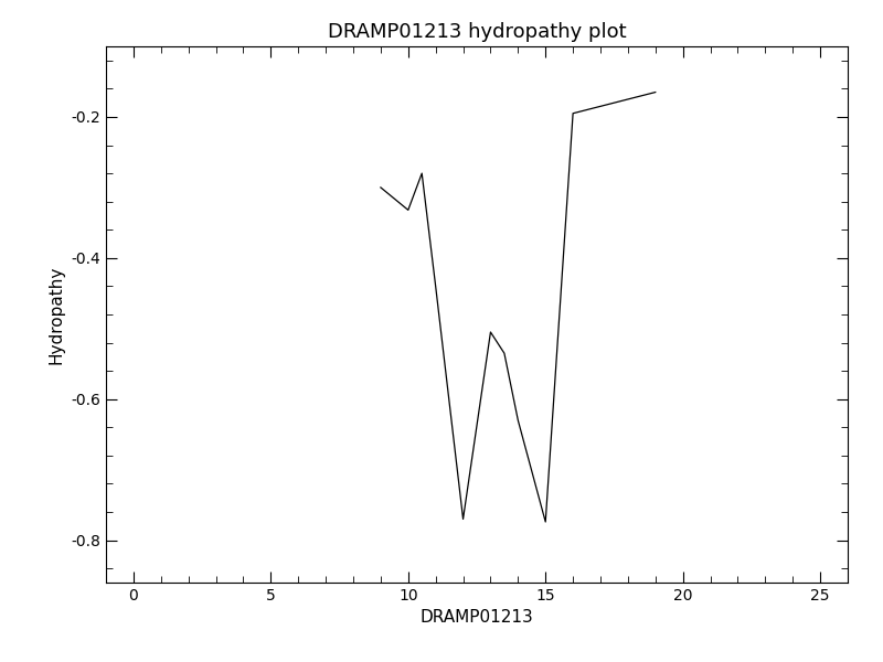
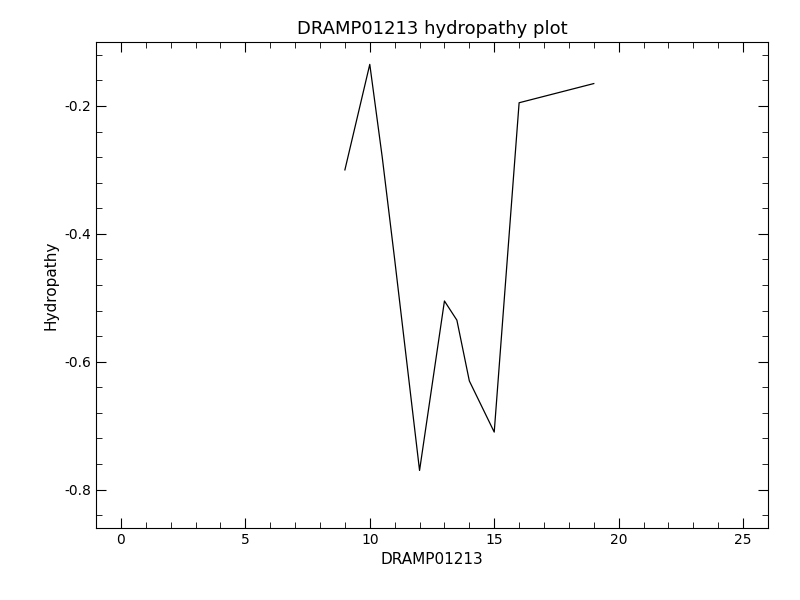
10: -0.332 -> -0.135
15: -0.774 -> -0.710
